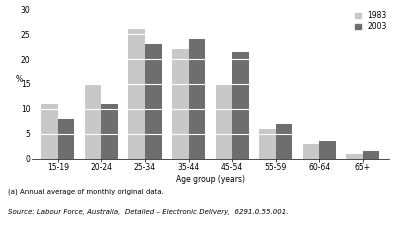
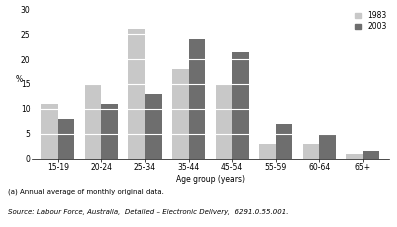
2003/25-34: 23.0 -> 13.0
1983/35-44: 22 -> 18
1983/55-59: 6 -> 3
2003/60-64: 3.5 -> 5.0
